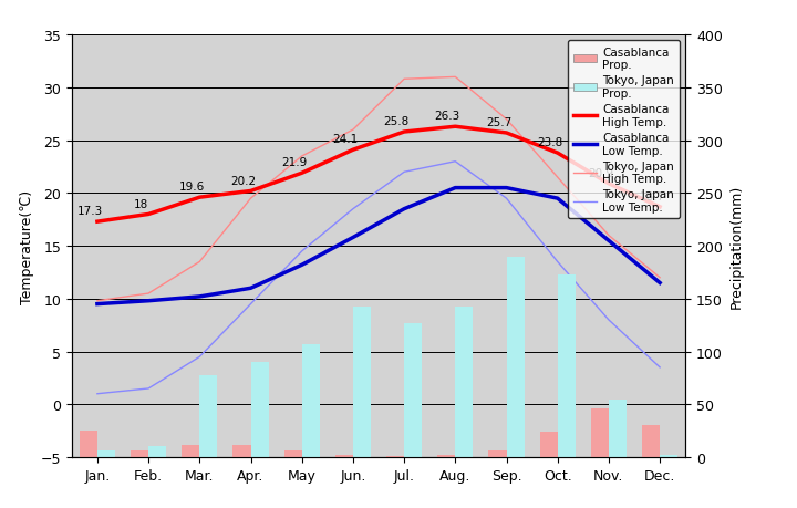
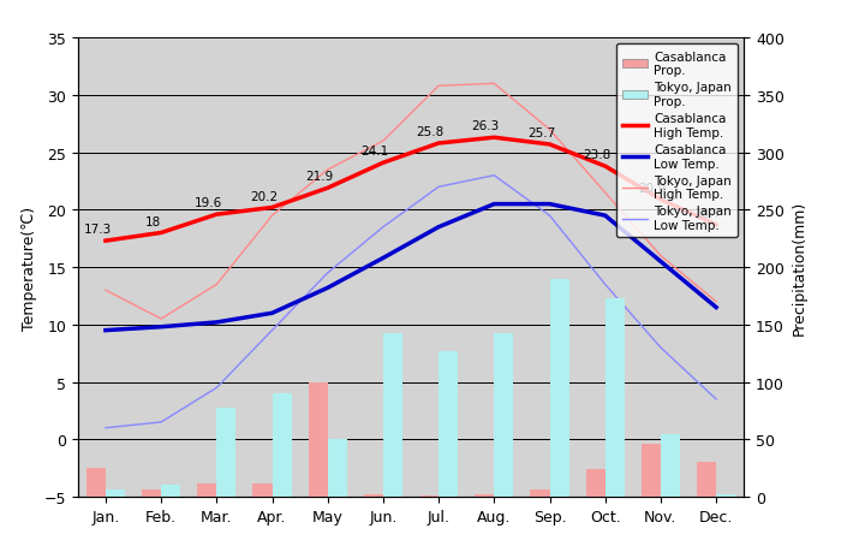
Tokyo, Japan High Temp./Jan.: 9.8 -> 13.0
Casablanca Prop./May: 6 -> 100
Tokyo, Japan Prop./May: 107 -> 50
